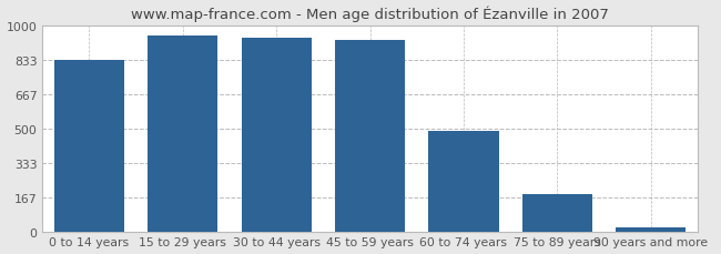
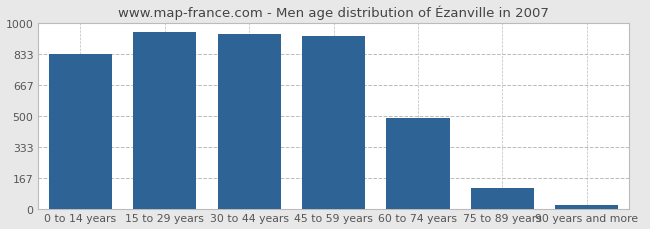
75 to 89 years: 180 -> 110
